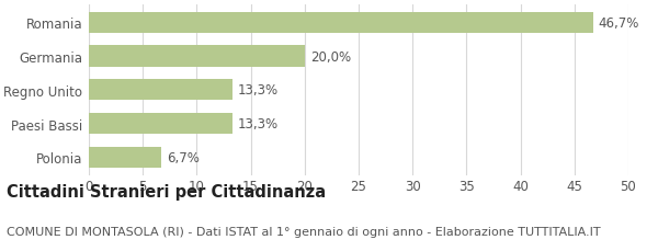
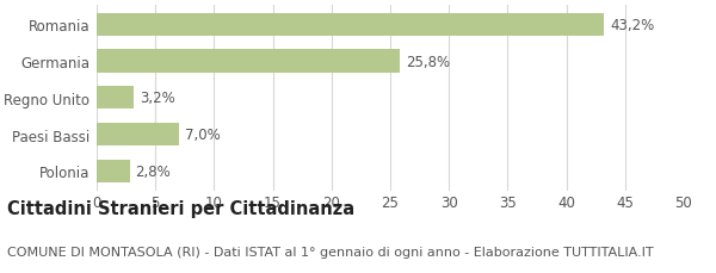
Romania: 46,7% -> 43,2%
Germania: 20,0% -> 25,8%
Regno Unito: 13,3% -> 3,2%
Paesi Bassi: 13,3% -> 7,0%
Polonia: 6,7% -> 2,8%
